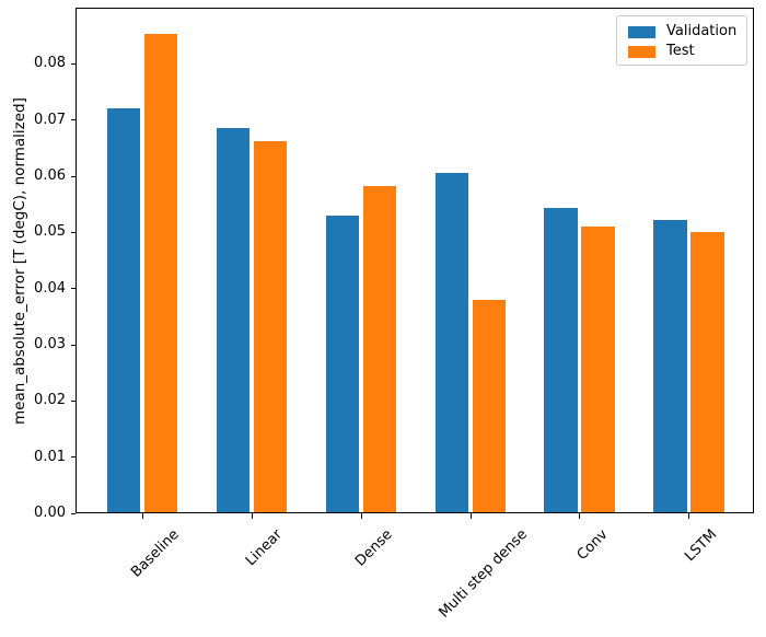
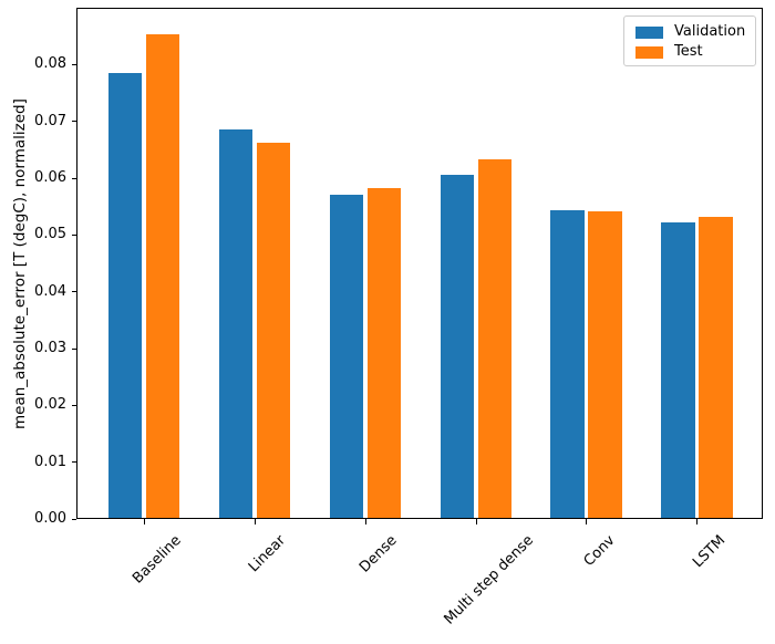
Validation/Baseline: 0.072 -> 0.079
Validation/Dense: 0.053 -> 0.057
Test/Multi step dense: 0.038 -> 0.063
Test/Conv: 0.051 -> 0.054
Test/LSTM: 0.050 -> 0.053
